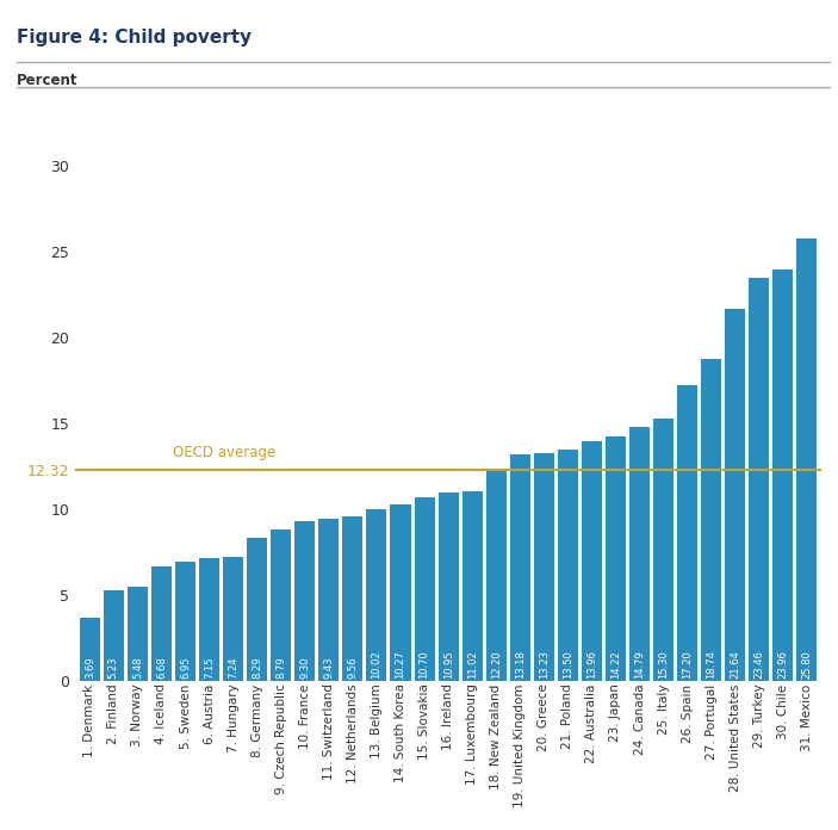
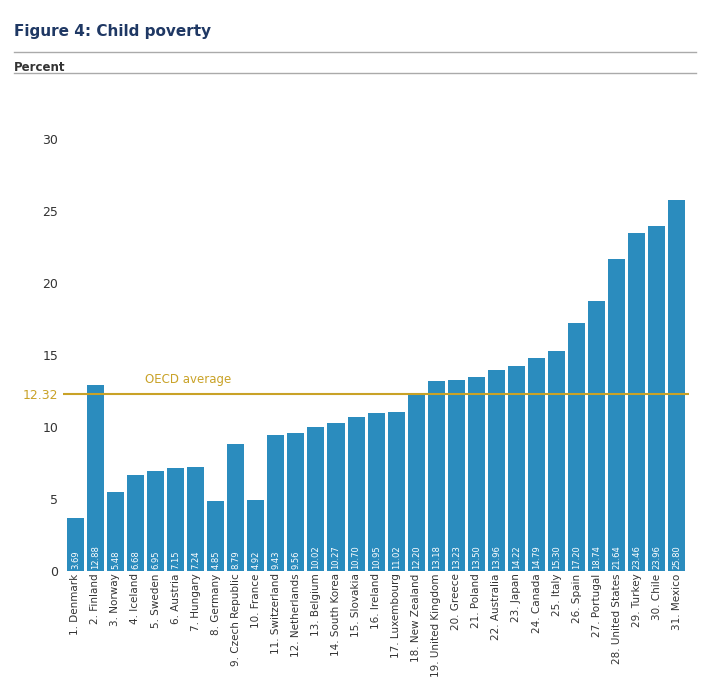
2. Finland: 5.23 -> 12.88
8. Germany: 8.29 -> 4.85
10. France: 9.30 -> 4.92
